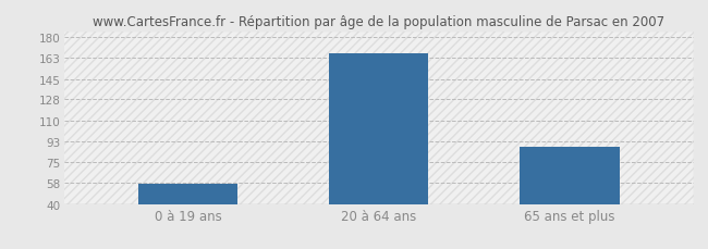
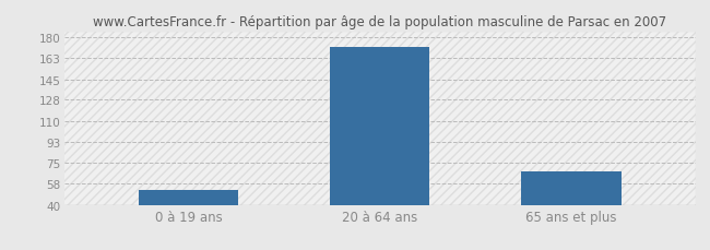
0 à 19 ans: 57 -> 52
20 à 64 ans: 167 -> 172
65 ans et plus: 88 -> 68
